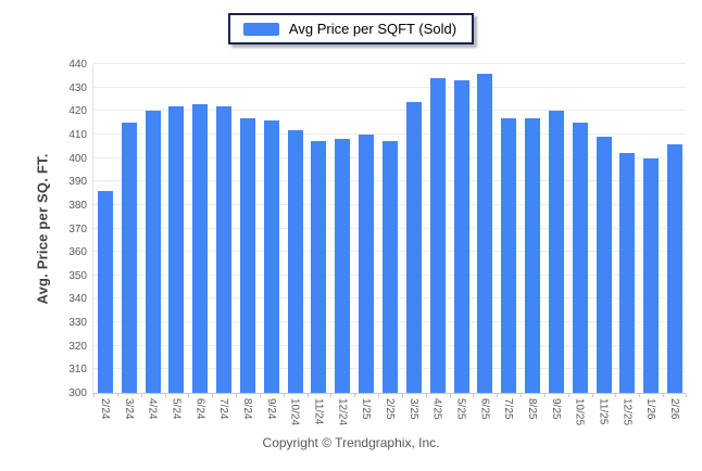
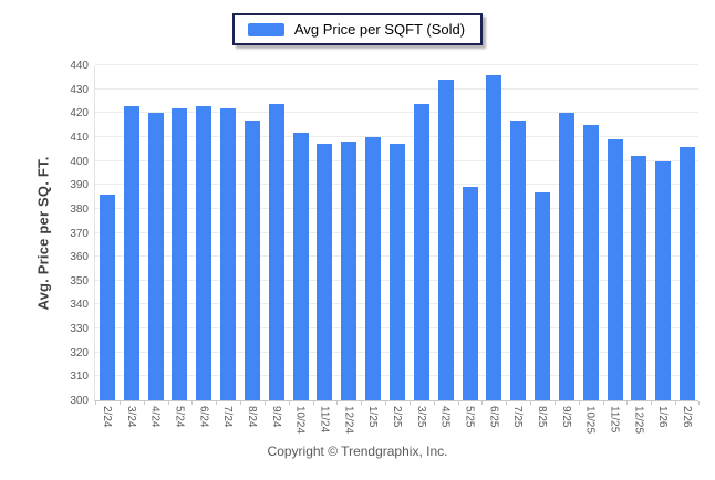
3/24: 415 -> 423
9/24: 416 -> 424
5/25: 433 -> 389
8/25: 417 -> 387
